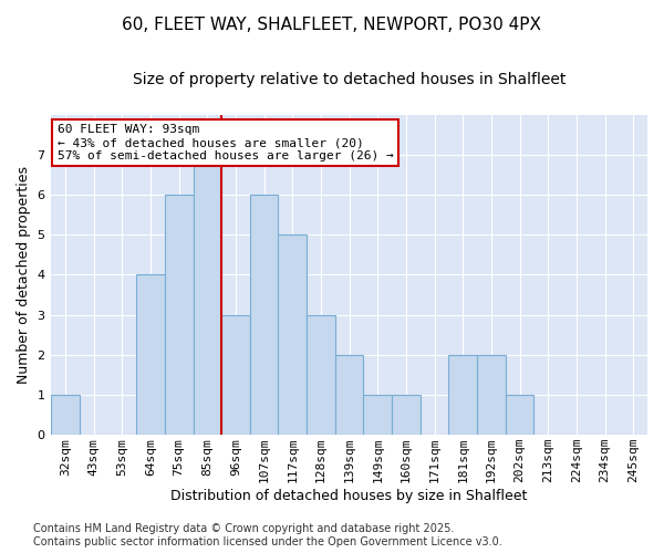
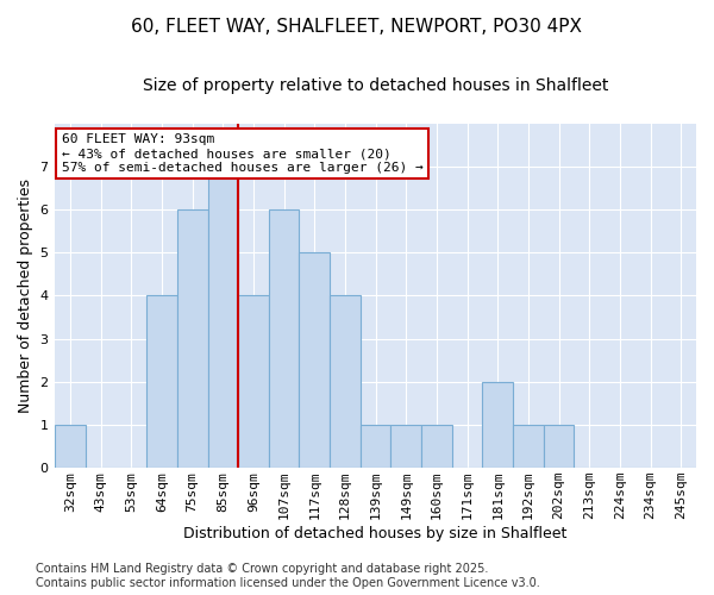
96sqm: 3 -> 4
128sqm: 3 -> 4
139sqm: 2 -> 1
192sqm: 2 -> 1
